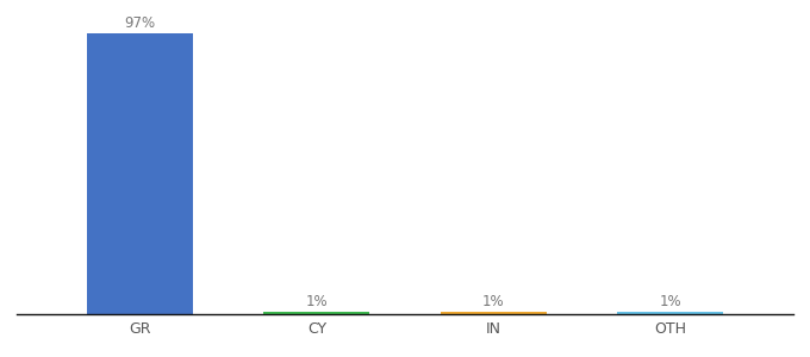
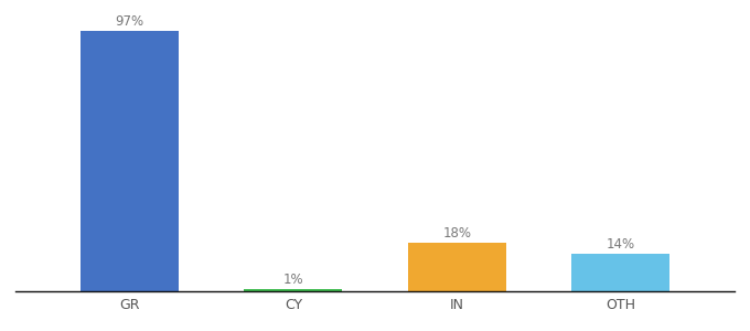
IN: 1% -> 18%
OTH: 1% -> 14%
